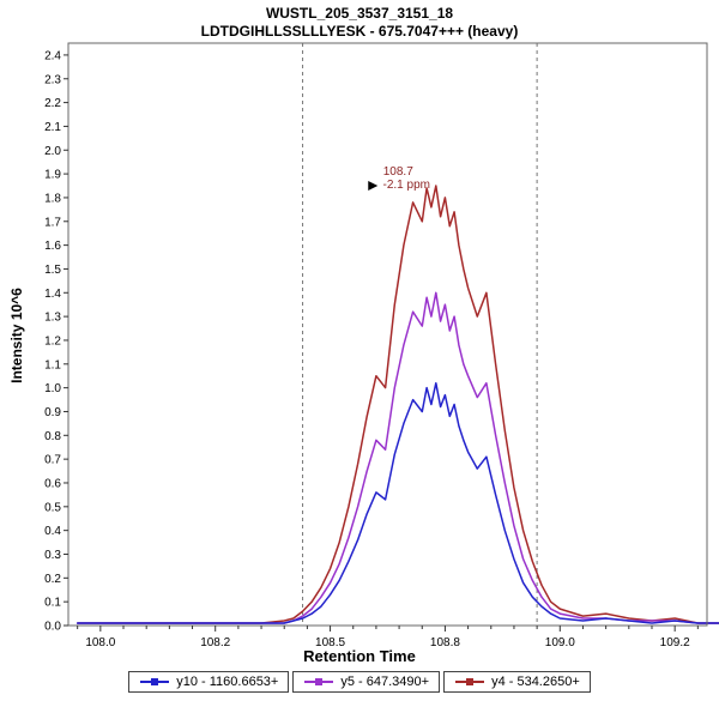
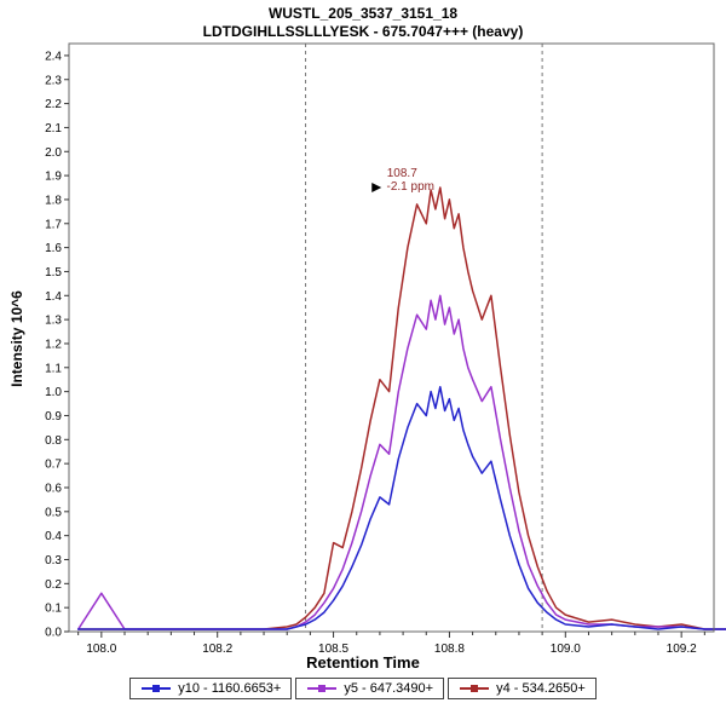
y5 - 647.3490+/108.0: 0.01 -> 0.16
y4 - 534.2650+/108.5: 0.24 -> 0.37
